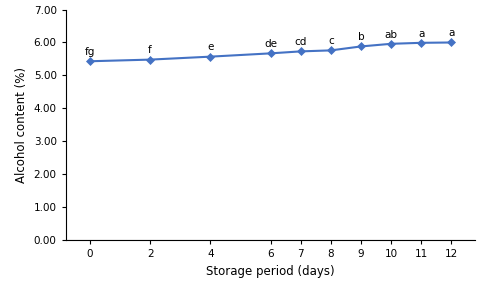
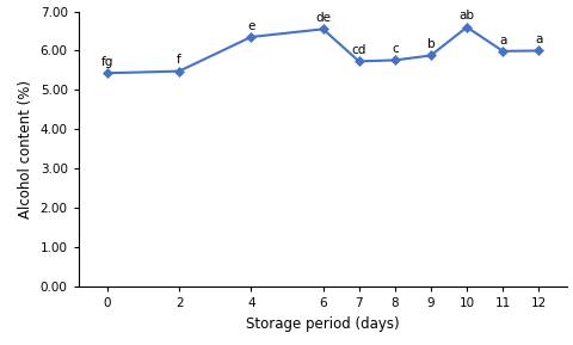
4: 5.57 -> 6.35
6: 5.67 -> 6.55
10: 5.96 -> 6.60
